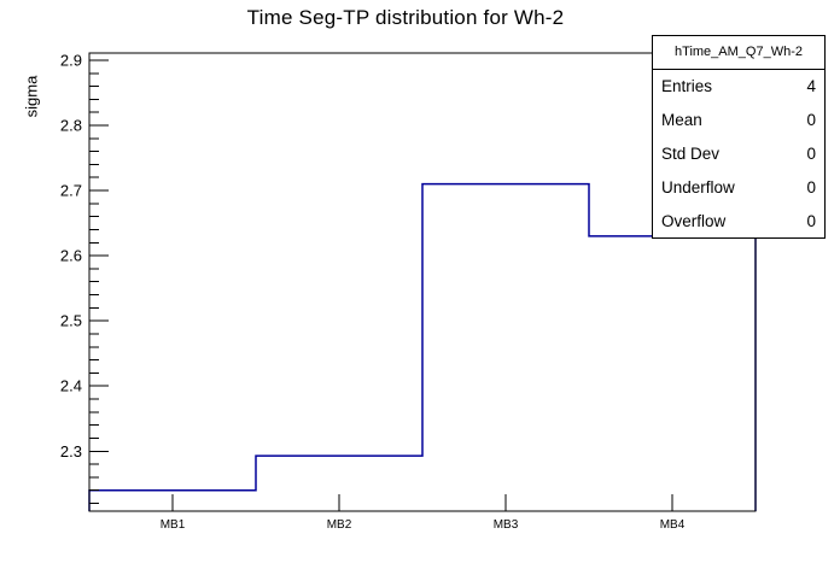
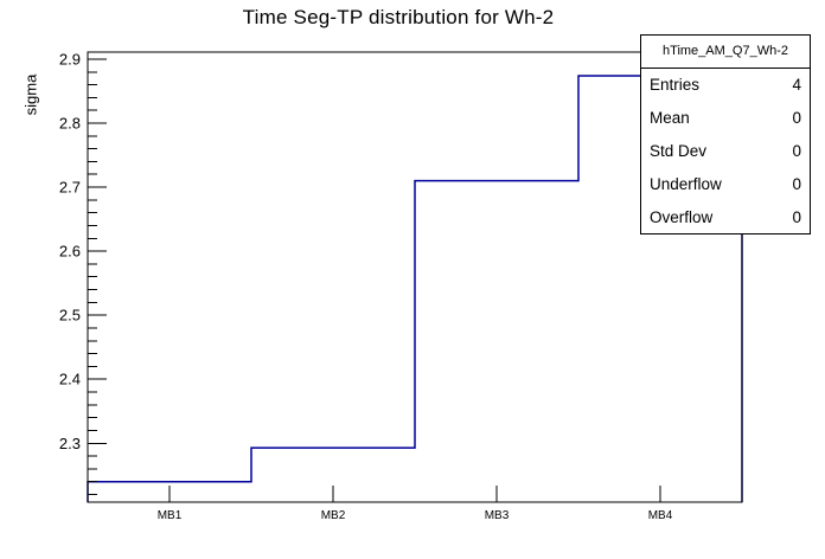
MB4: 2.63 -> 2.87
